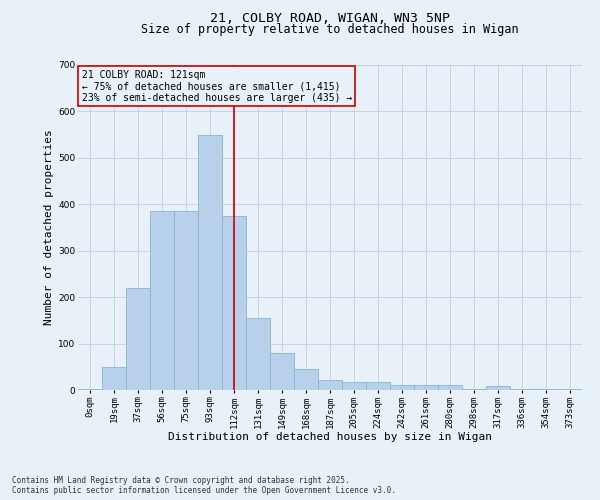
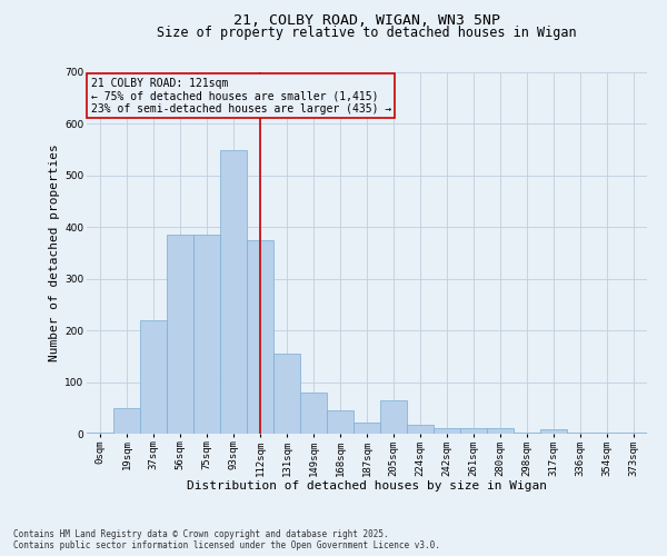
205sqm: 18 -> 65
